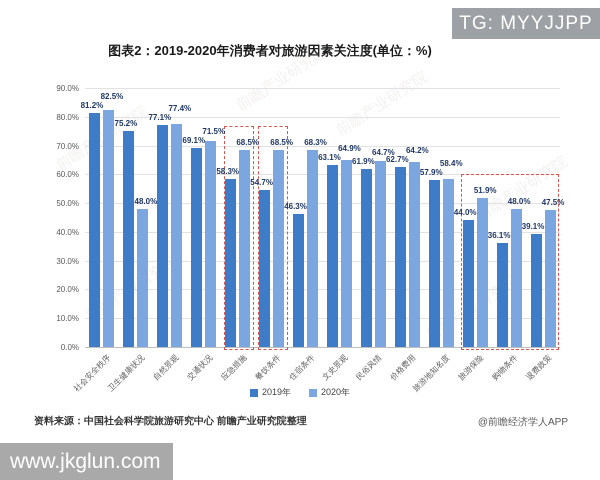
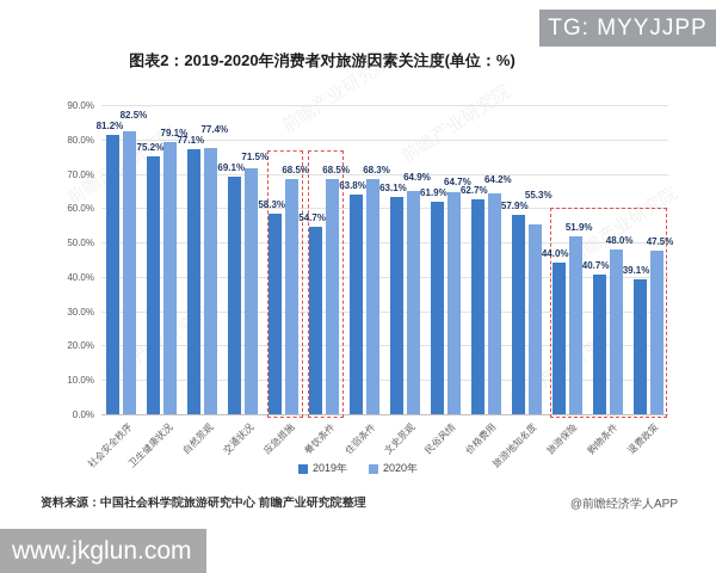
2020年/卫生健康状况: 48.0% -> 79.1%
2019年/住宿条件: 46.3% -> 63.8%
2020年/旅游地知名度: 58.4% -> 55.3%
2019年/购物条件: 36.1% -> 40.7%
